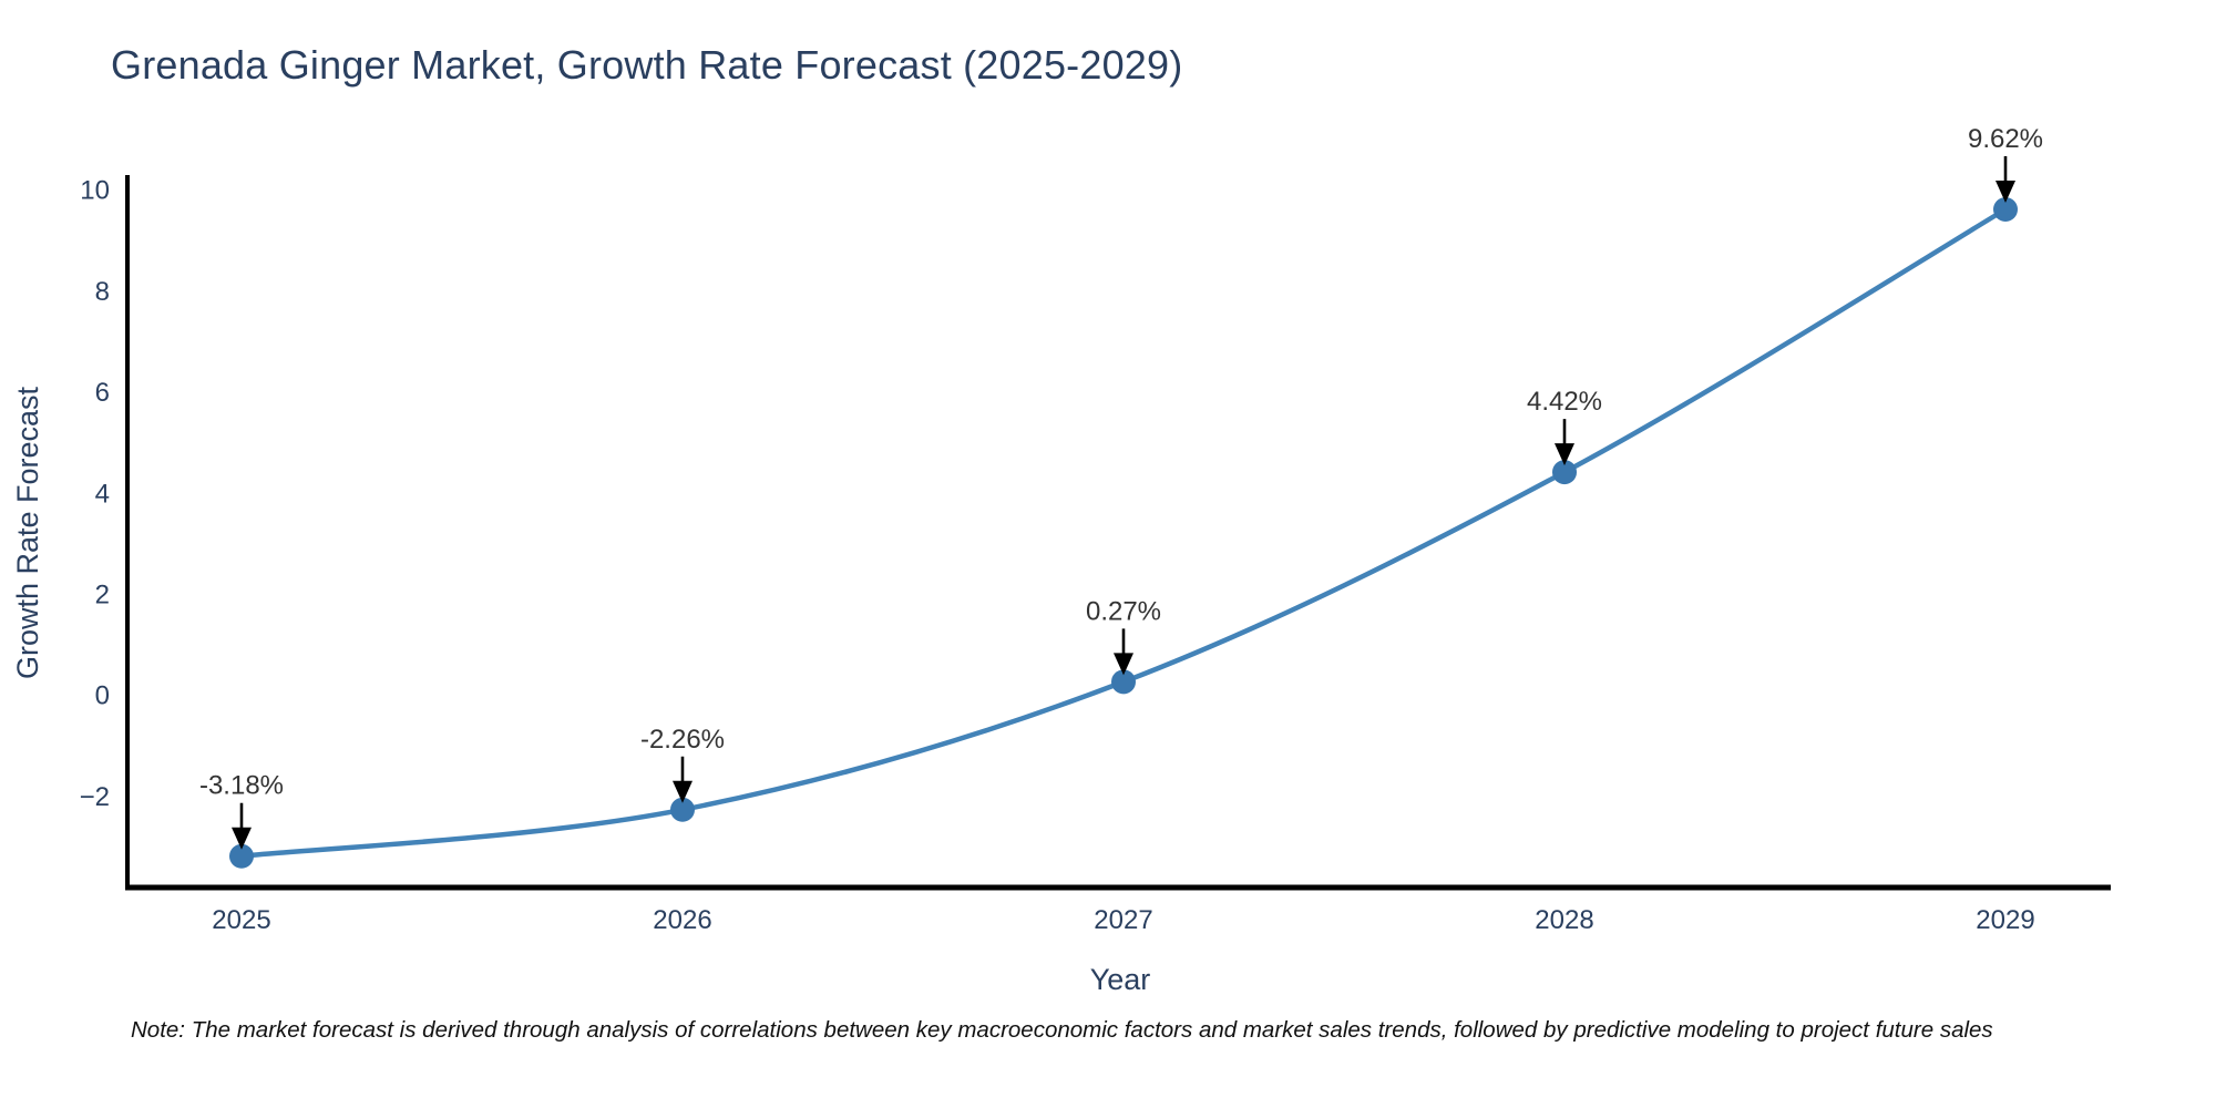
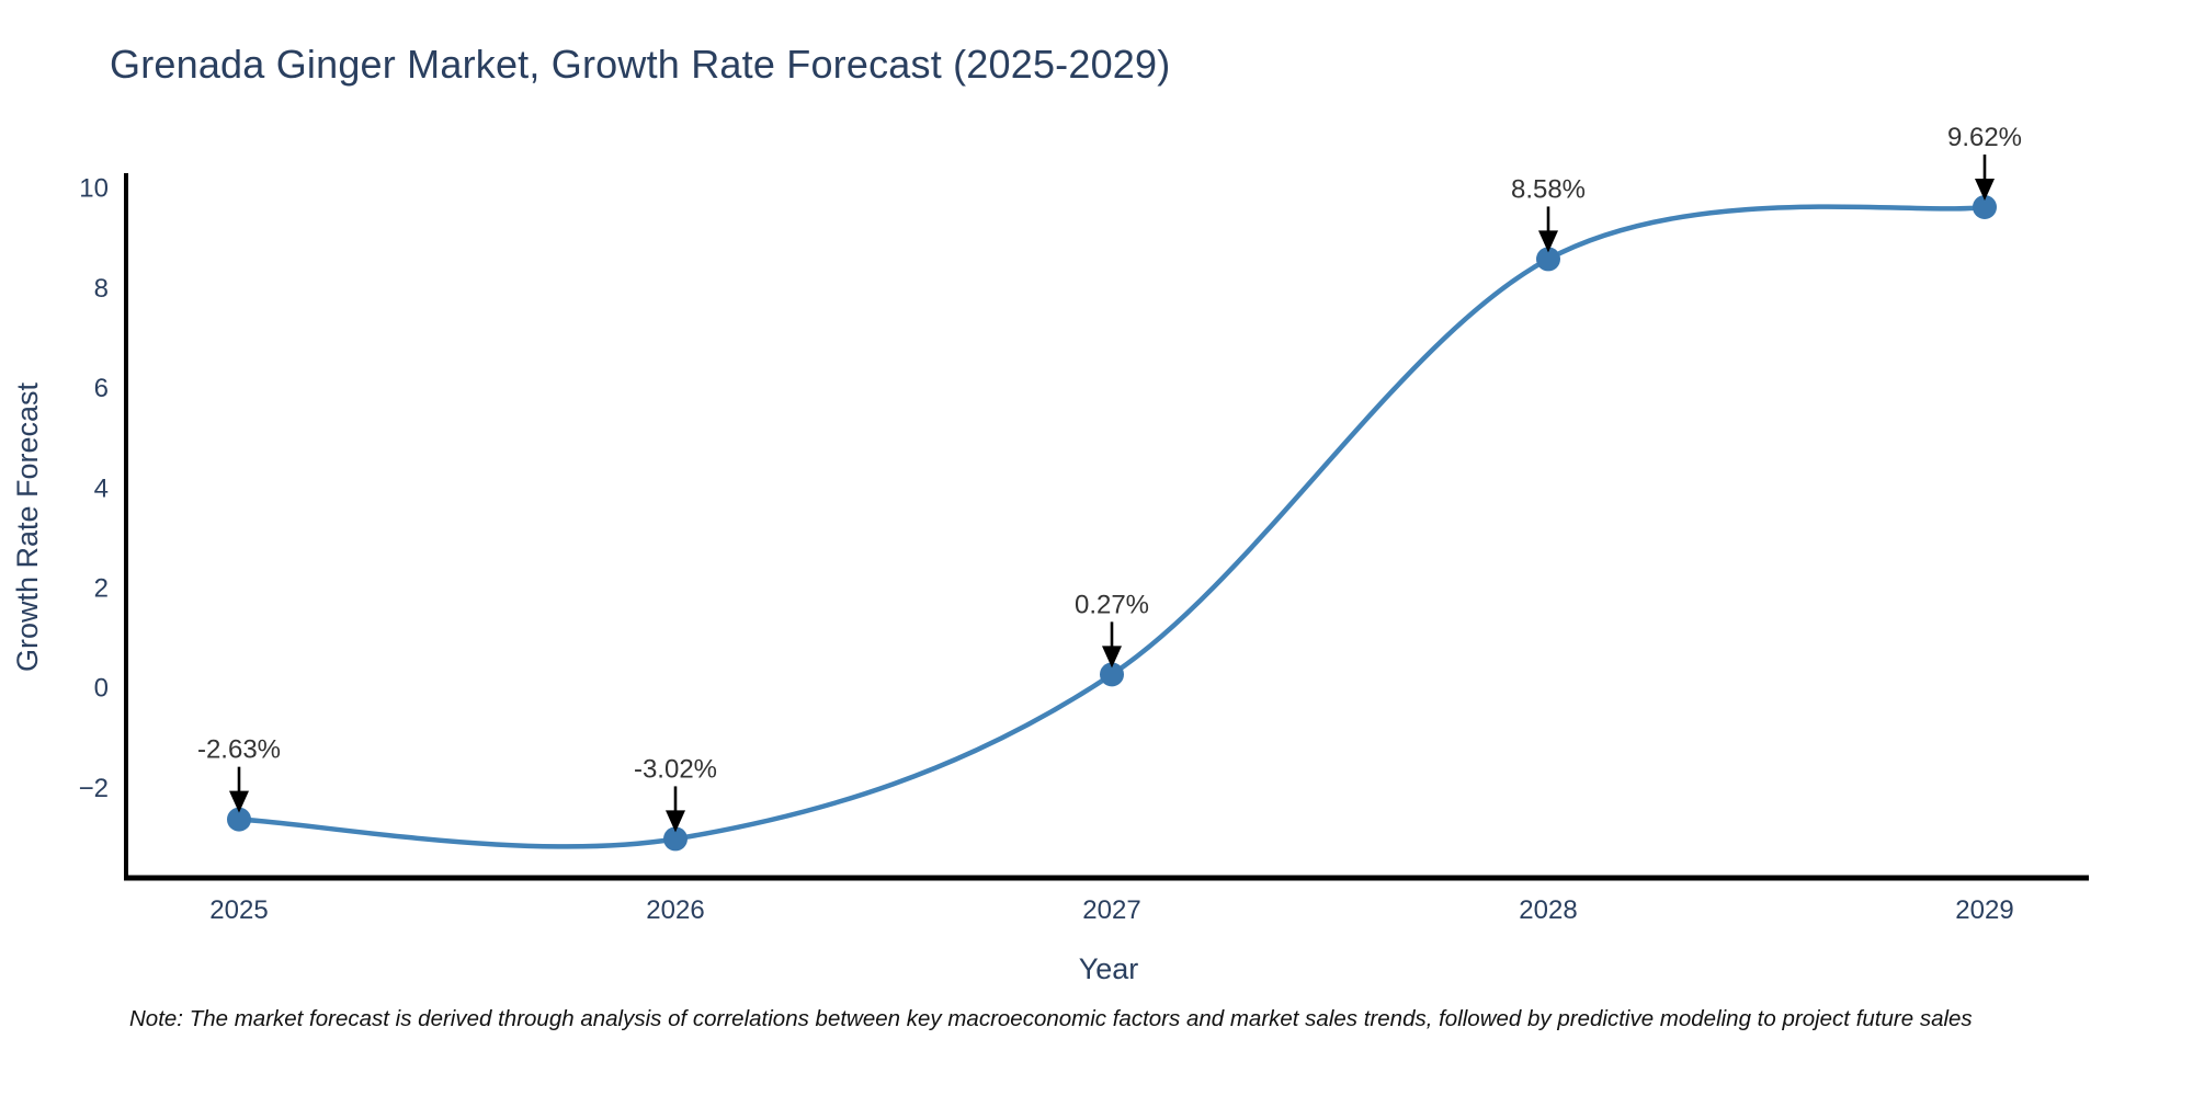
2025: -3.18% -> -2.63%
2026: -2.26% -> -3.02%
2028: 4.42% -> 8.58%
